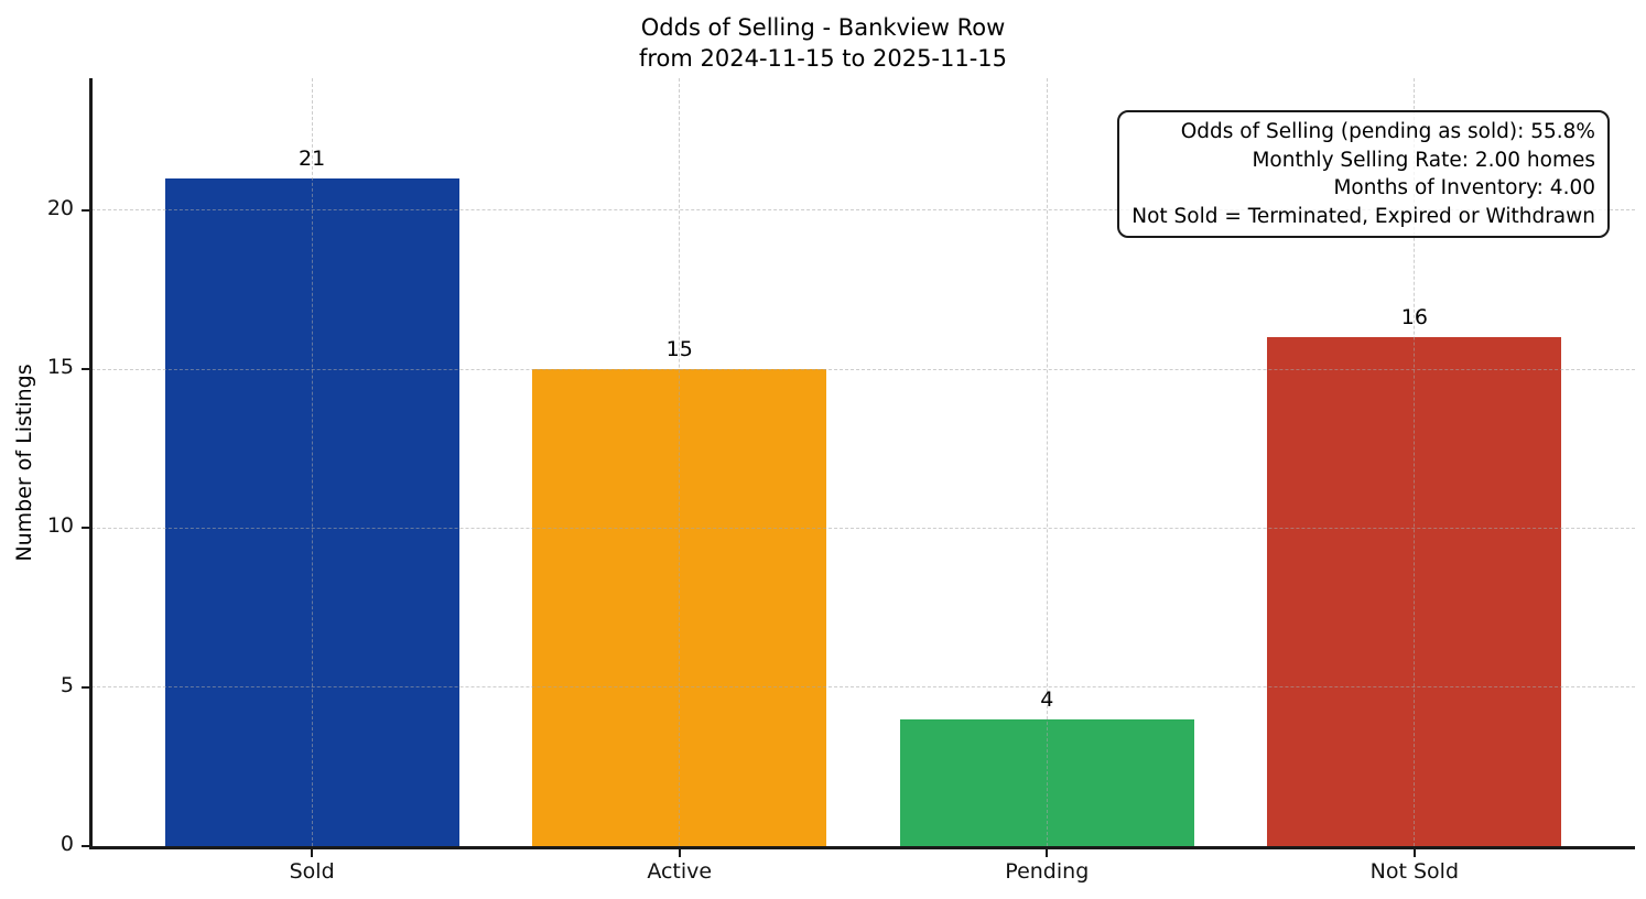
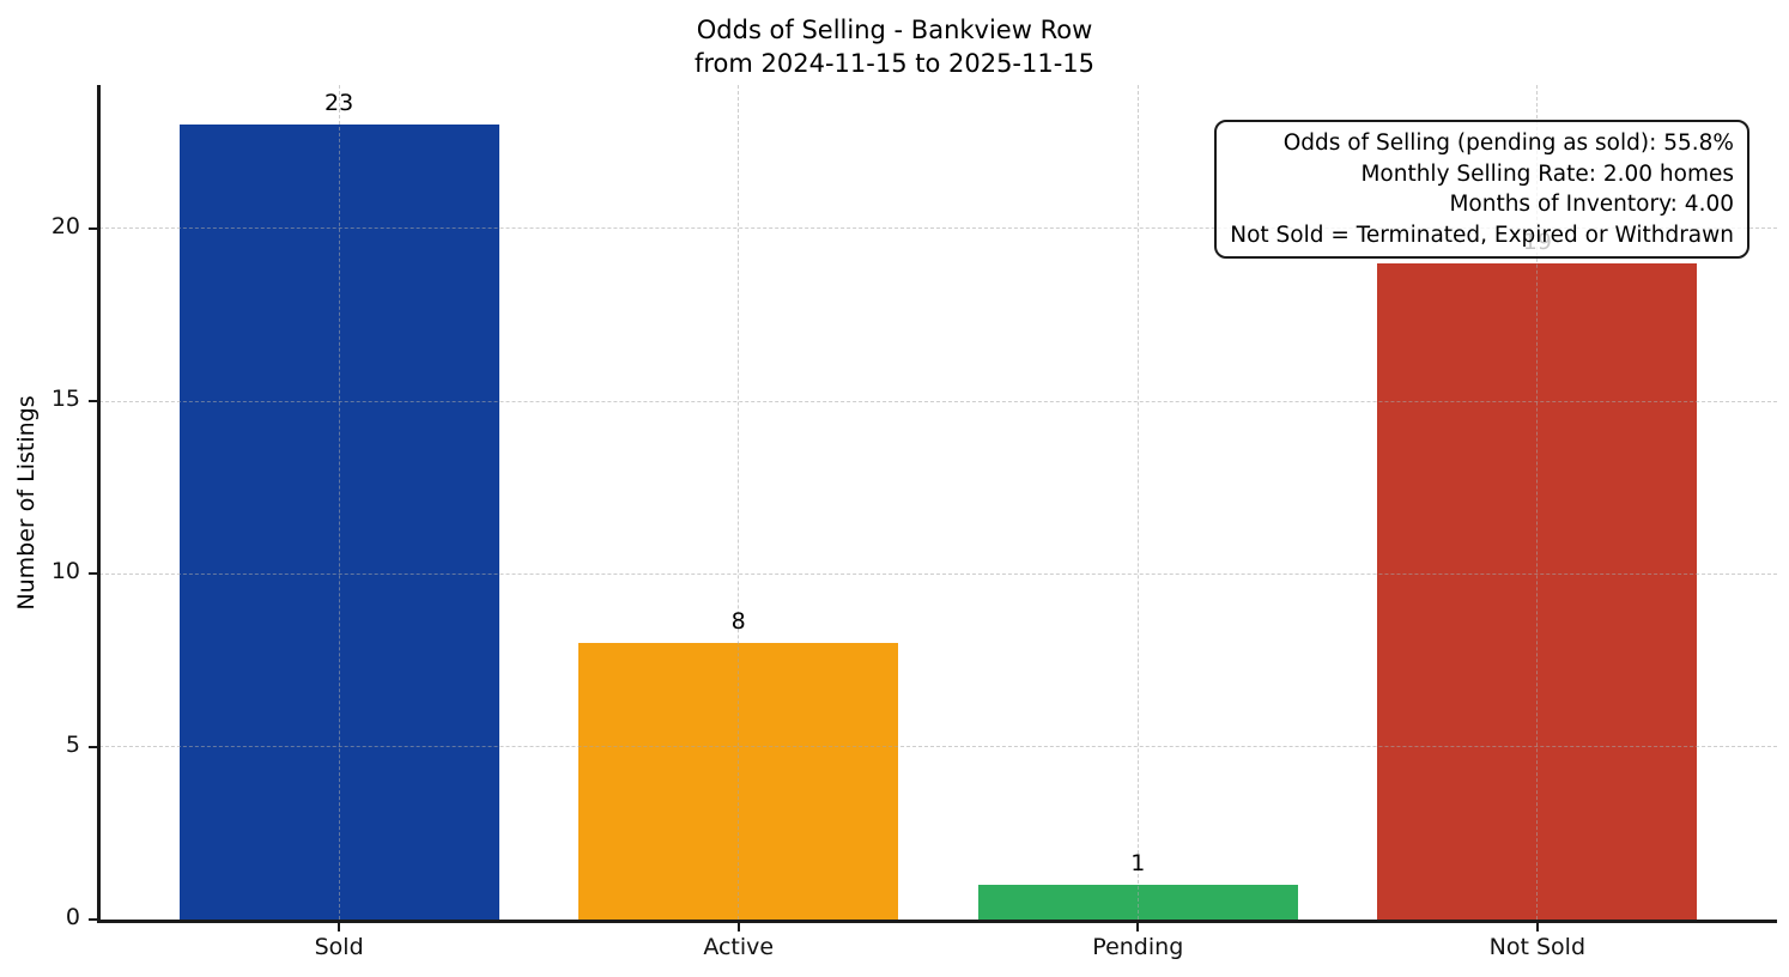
Sold: 21 -> 23
Active: 15 -> 8
Pending: 4 -> 1
Not Sold: 16 -> 19
